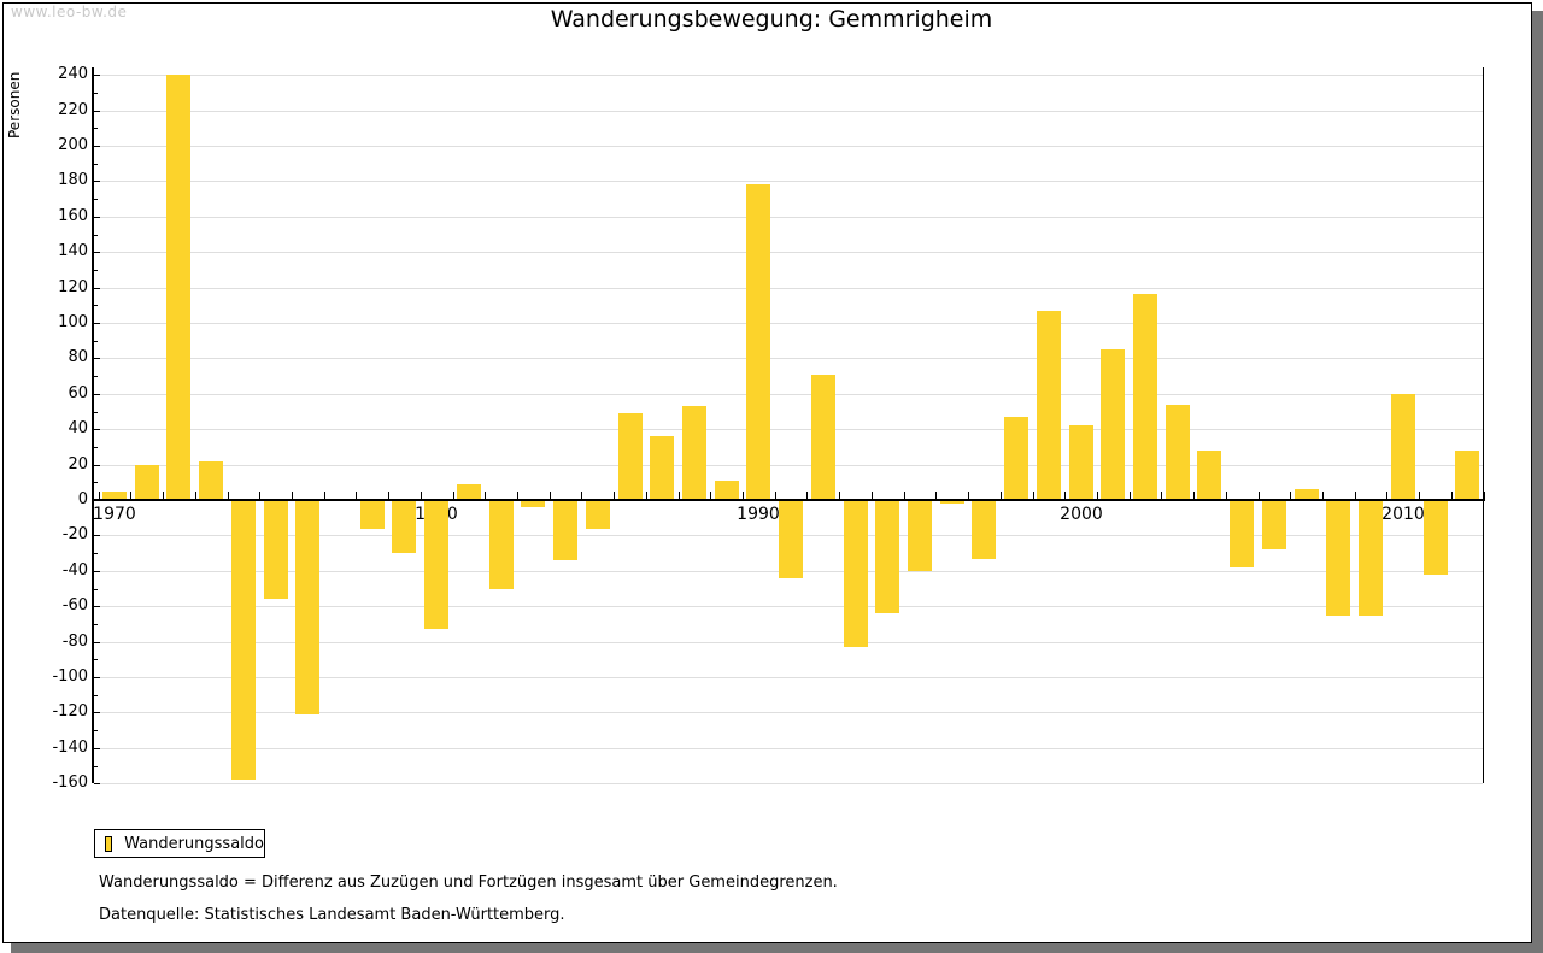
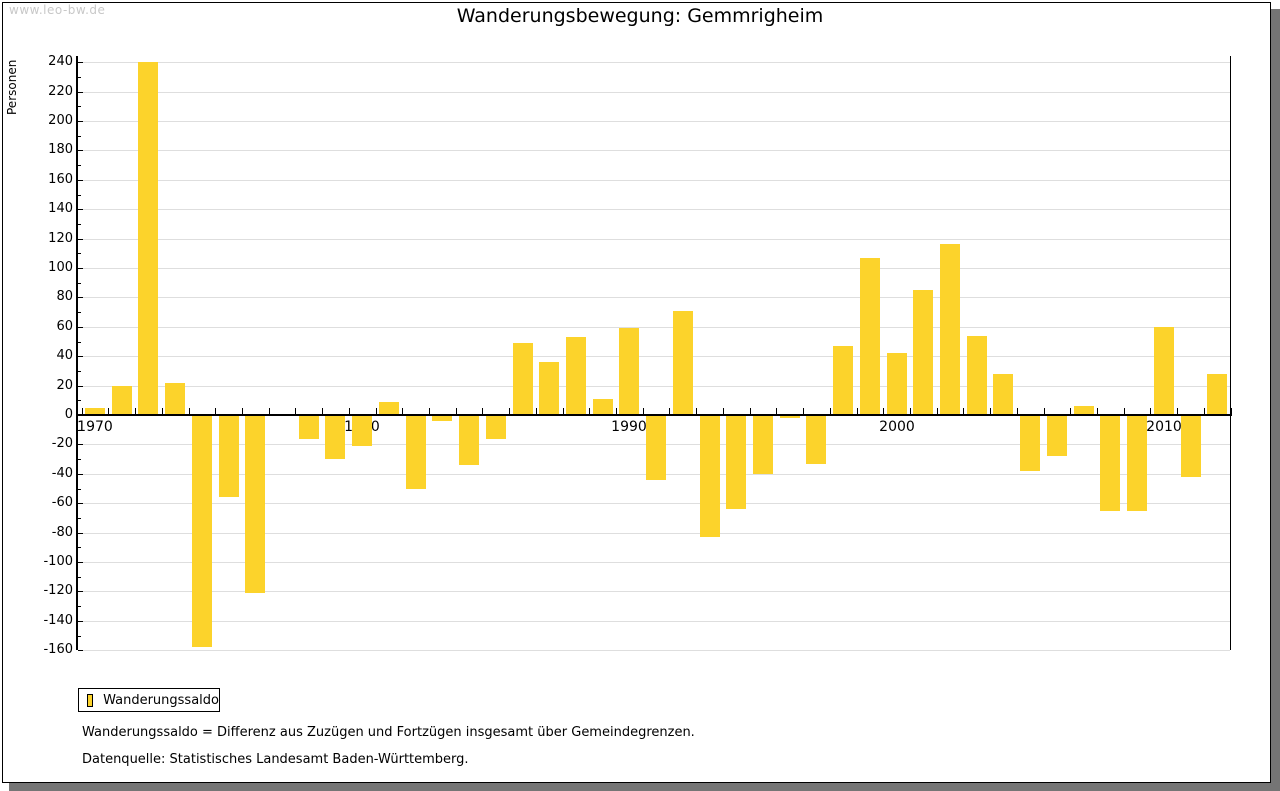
1980: -73 -> -21
1990: 178 -> 59
